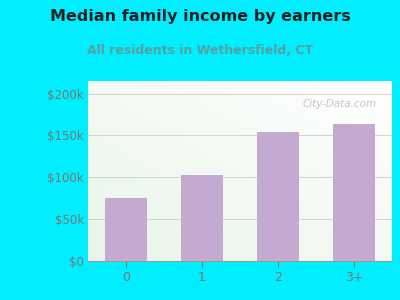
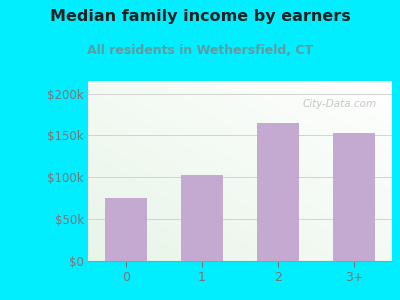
2: $154k -> $165k
3+: $164k -> $153k
